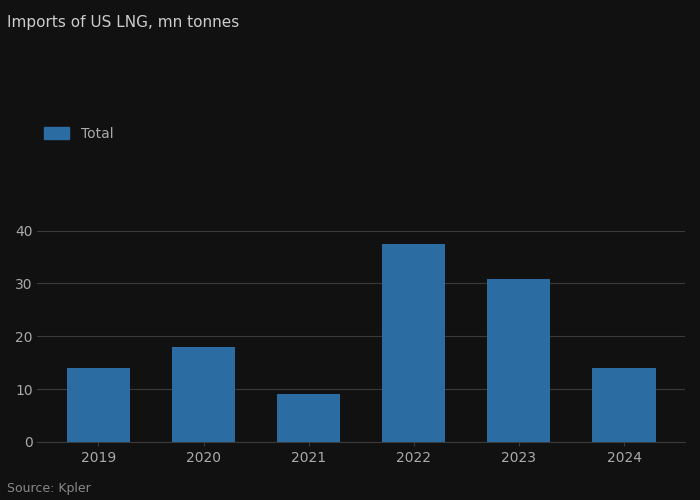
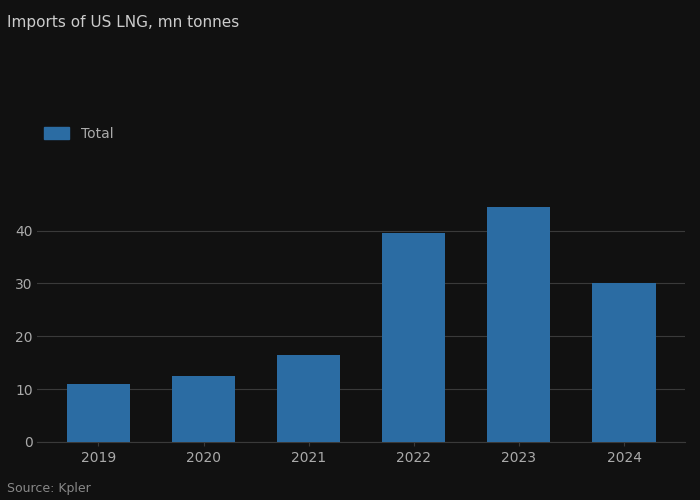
2019: 14.0 -> 11.0
2020: 18.0 -> 12.5
2021: 9.0 -> 16.5
2022: 37.4 -> 39.5
2023: 30.8 -> 44.5
2024: 14.0 -> 30.0
